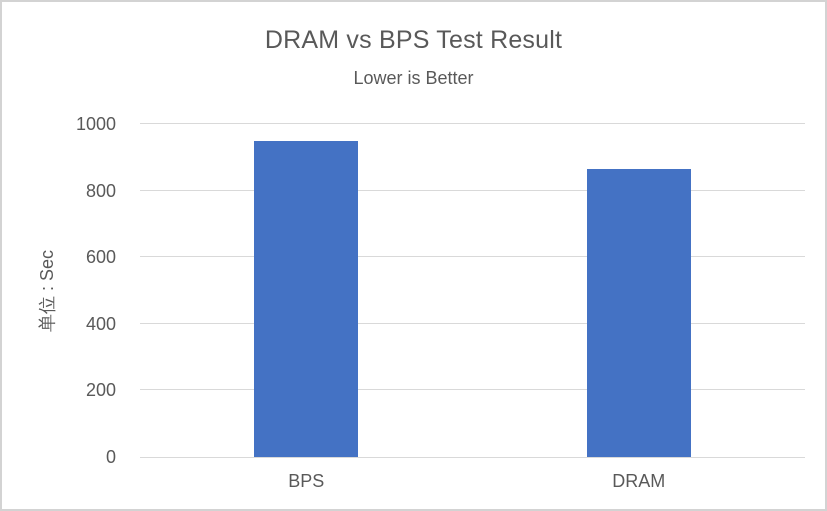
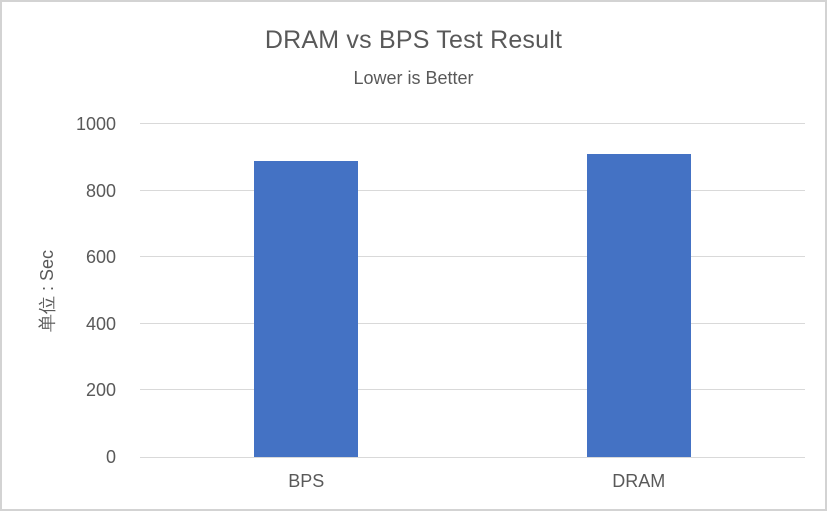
BPS: 950 -> 890
DRAM: 860 -> 910
